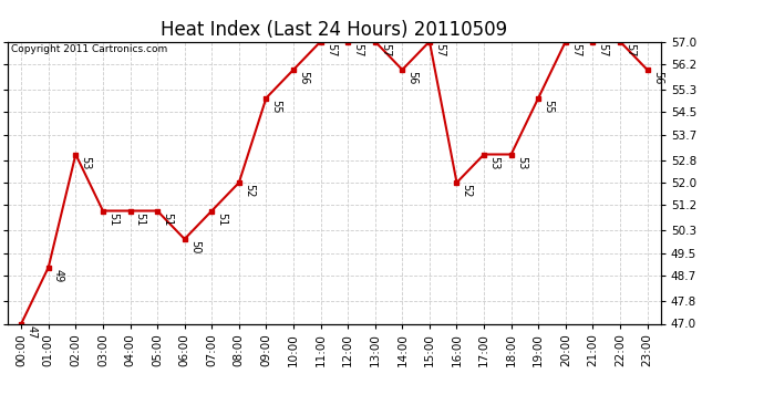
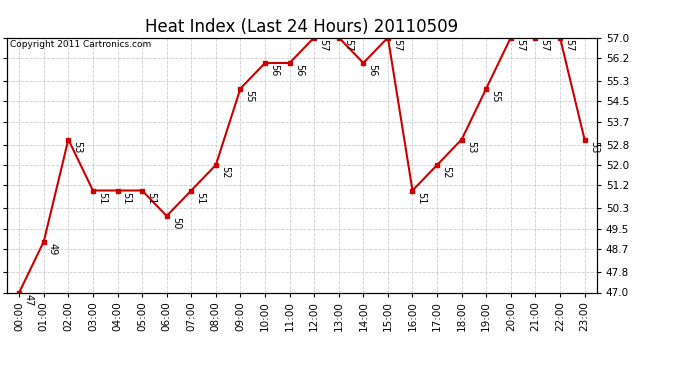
11:00: 57 -> 56
16:00: 52 -> 51
17:00: 53 -> 52
23:00: 56 -> 53
